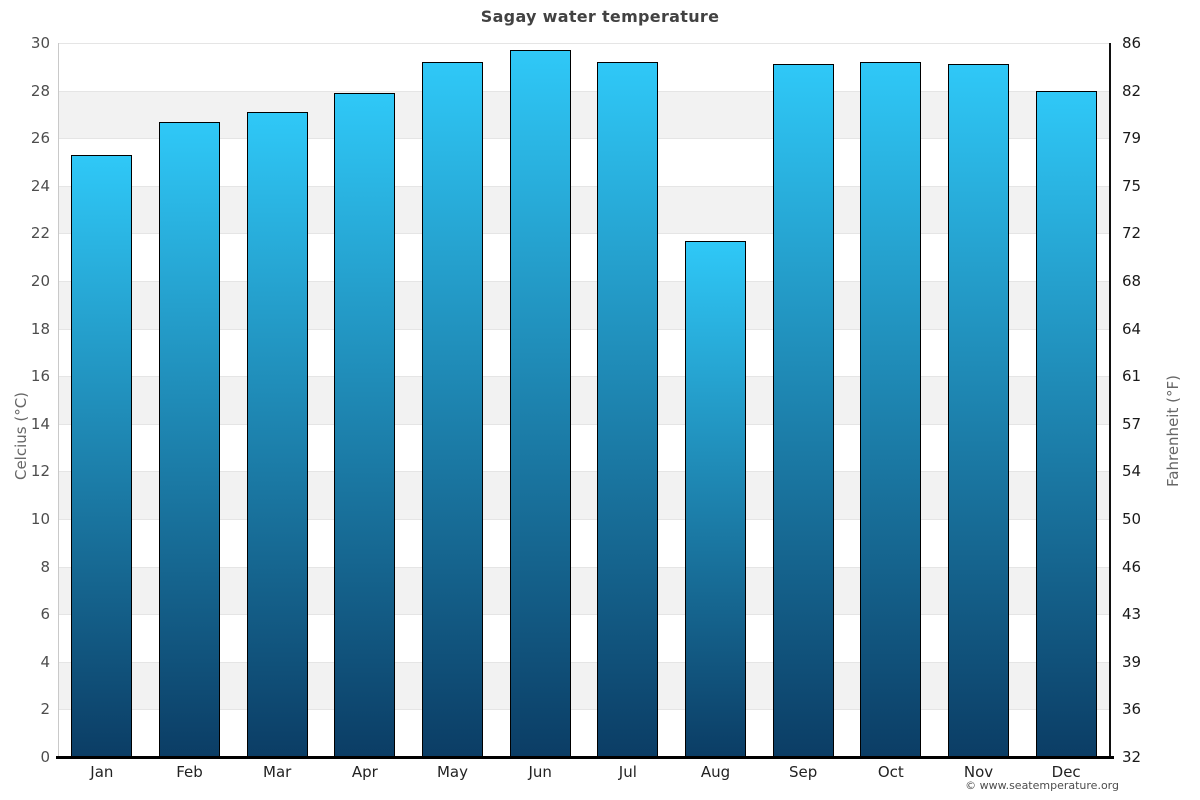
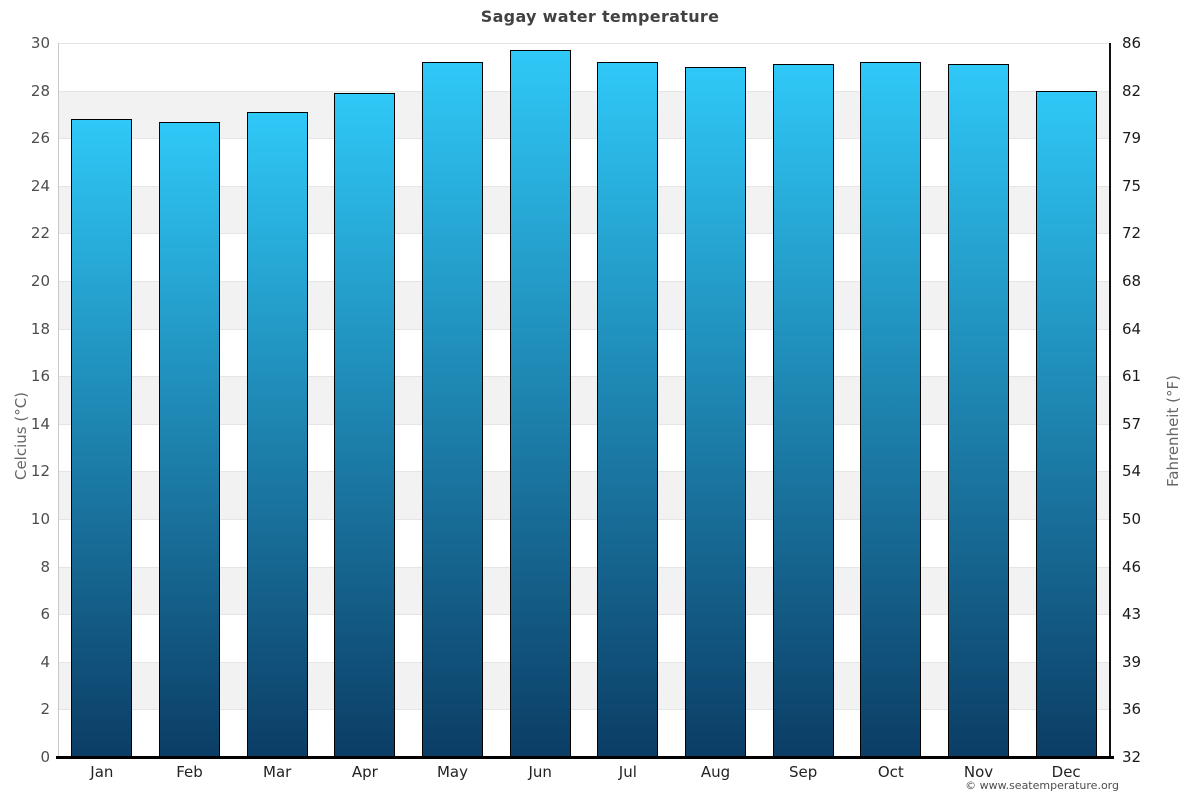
Jan: 25.3 -> 26.8
Aug: 21.7 -> 29.0
